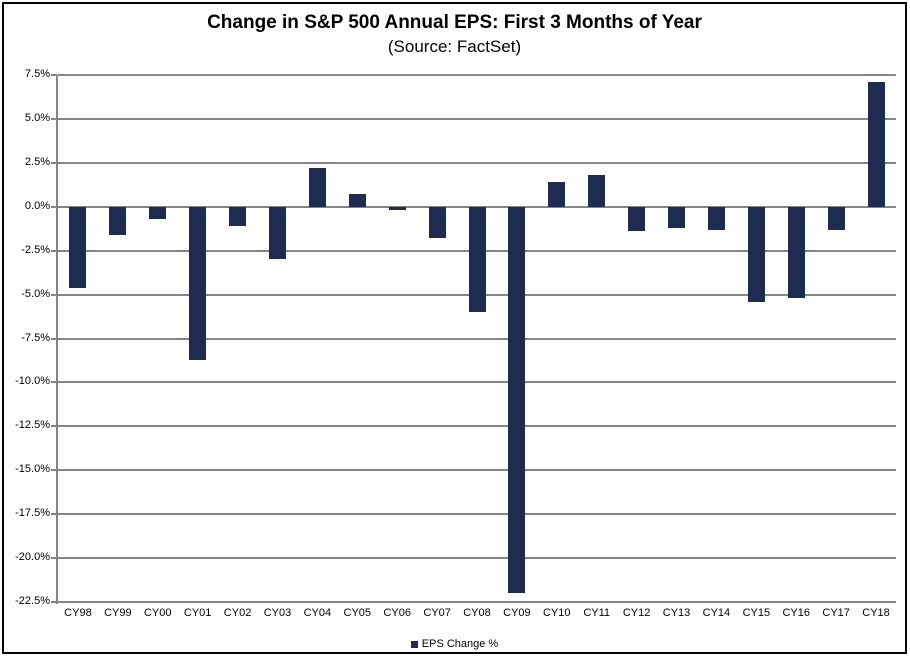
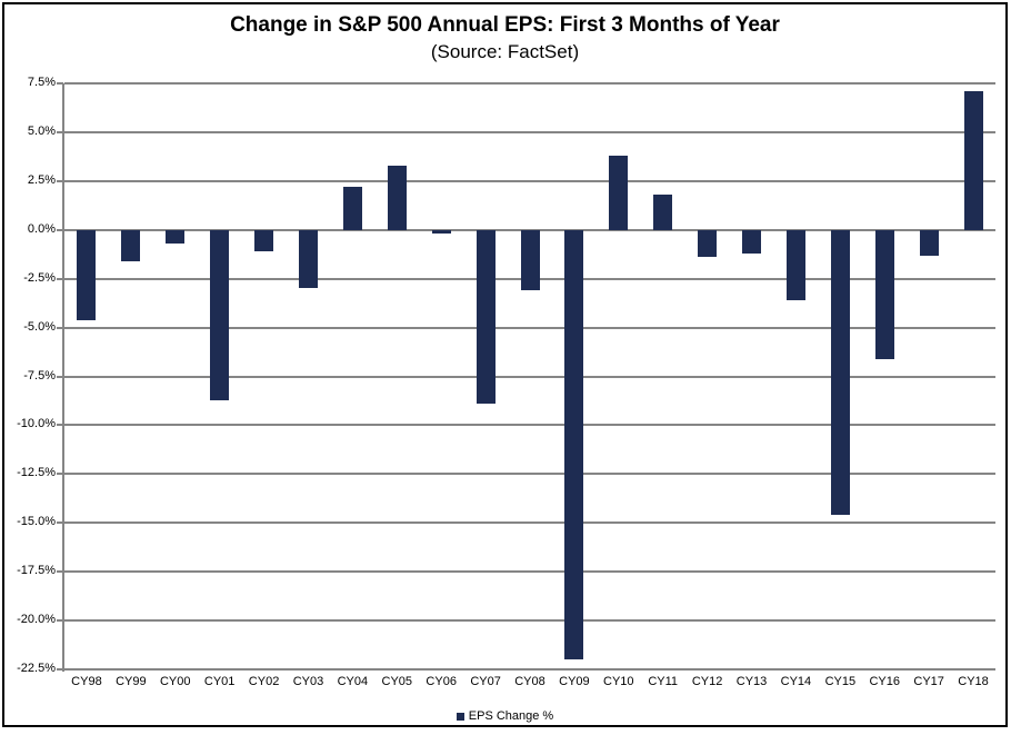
CY05: 0.7% -> 3.3%
CY07: -1.8% -> -8.9%
CY08: -6.0% -> -3.1%
CY10: 1.4% -> 3.8%
CY14: -1.3% -> -3.6%
CY15: -5.4% -> -14.6%
CY16: -5.2% -> -6.6%
